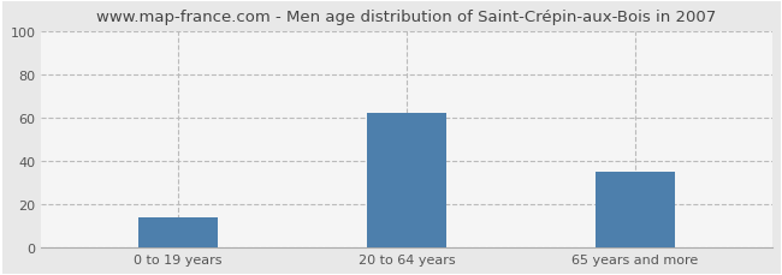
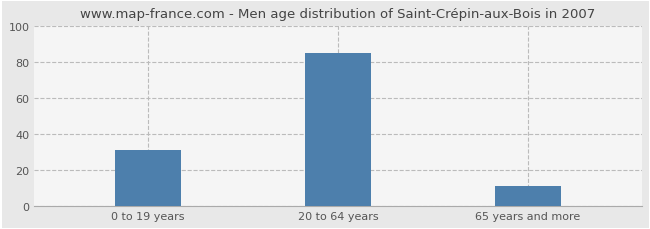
0 to 19 years: 14 -> 31
20 to 64 years: 62 -> 85
65 years and more: 35 -> 11
